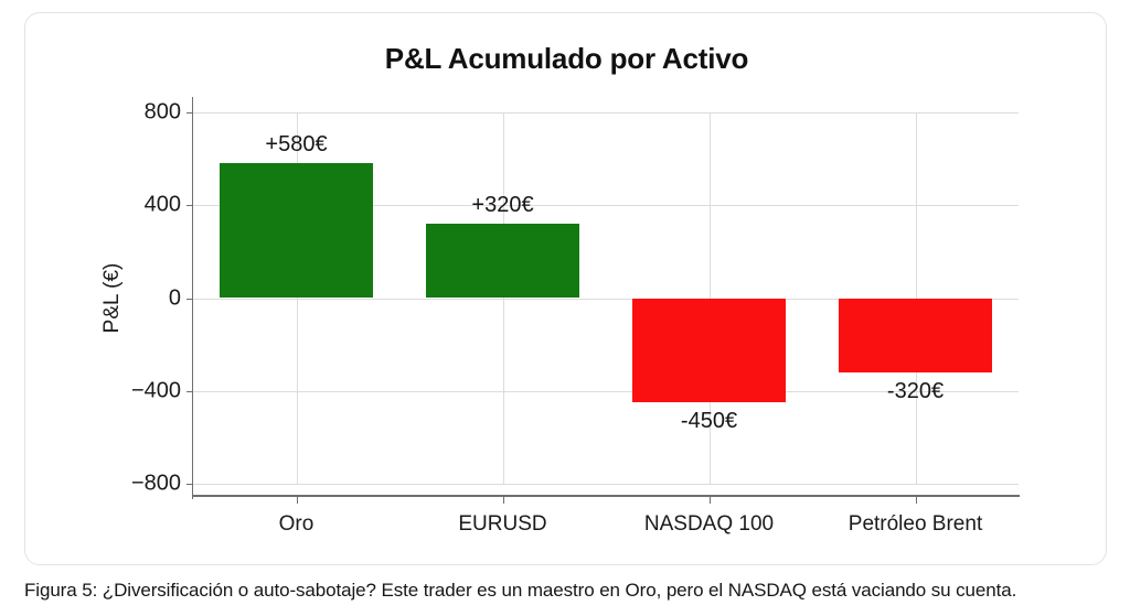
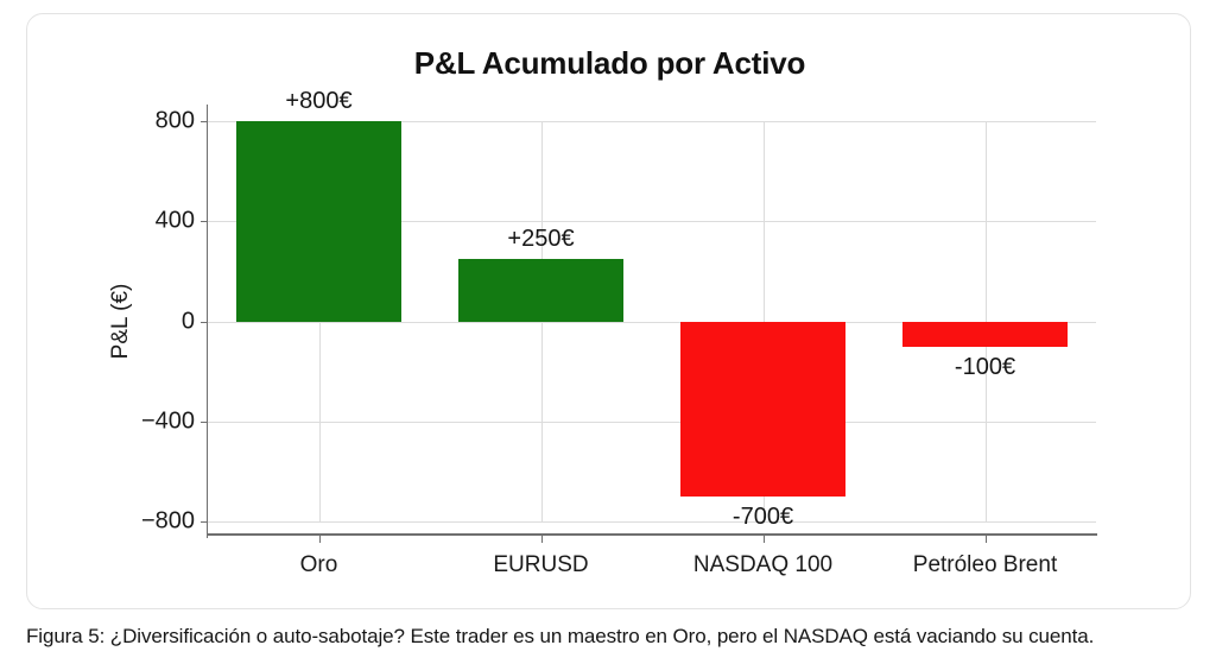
Oro: +580 -> +800
EURUSD: +320 -> +250
NASDAQ 100: -450 -> -700
Petróleo Brent: -320 -> -100
